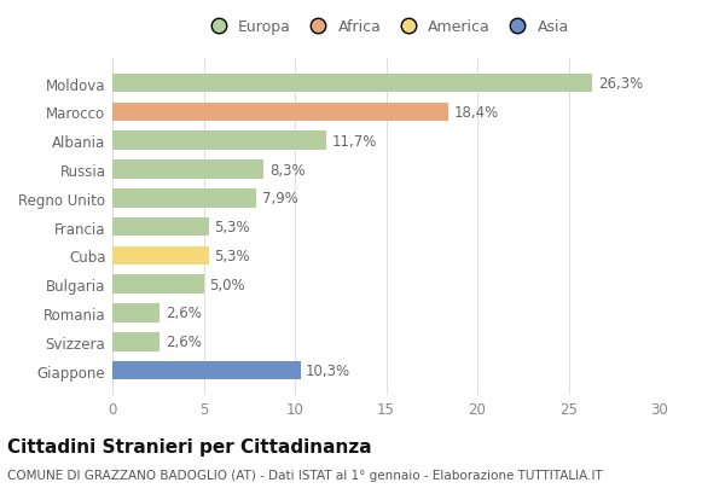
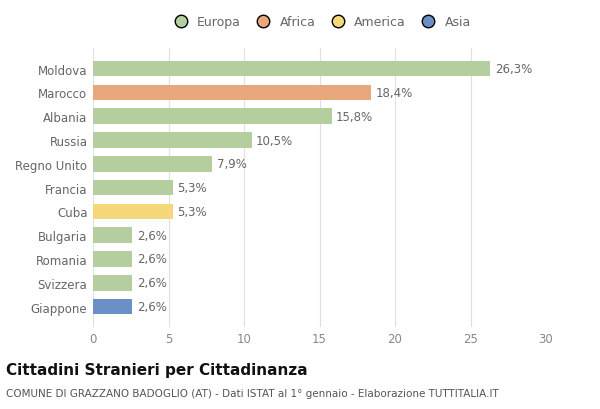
Albania: 11,7% -> 15,8%
Russia: 8,3% -> 10,5%
Bulgaria: 5,0% -> 2,6%
Giappone: 10,3% -> 2,6%
